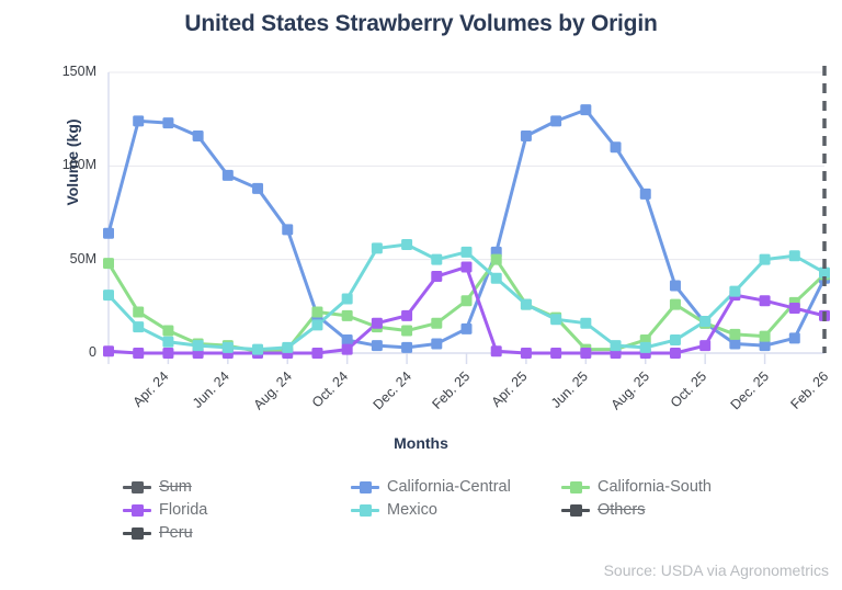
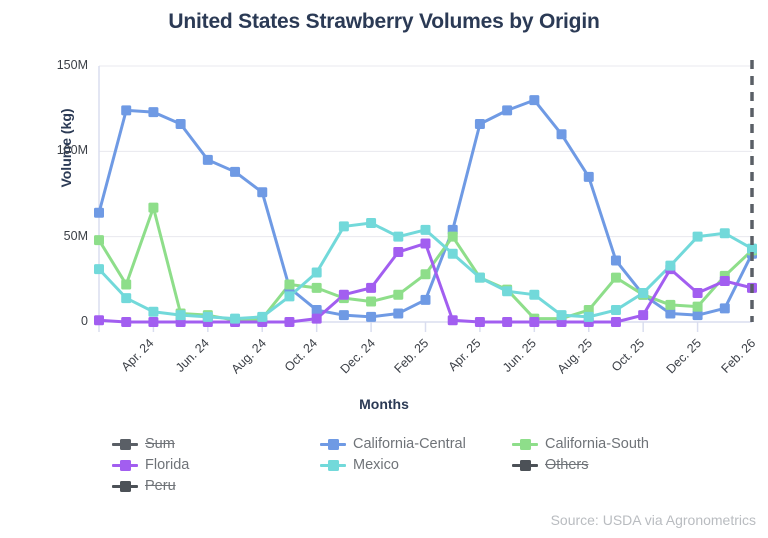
California-South/Jun. 24: 12M -> 67M
California-Central/Oct. 24: 66M -> 76M
Florida/Feb. 26: 28M -> 17M
